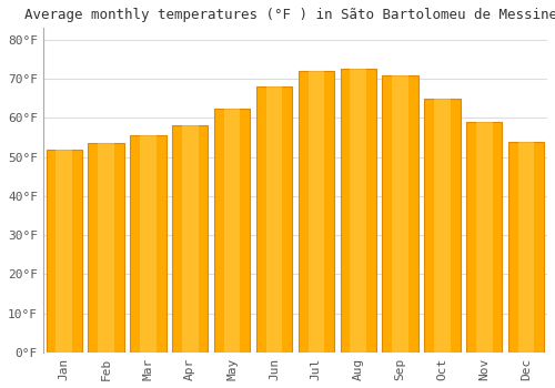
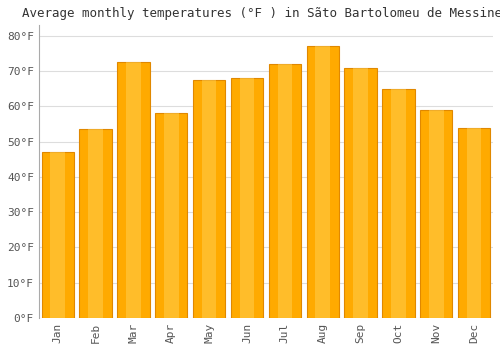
Jan: 52.0°F -> 47.0°F
Mar: 55.5°F -> 72.5°F
May: 62.5°F -> 67.5°F
Aug: 72.5°F -> 77.0°F
